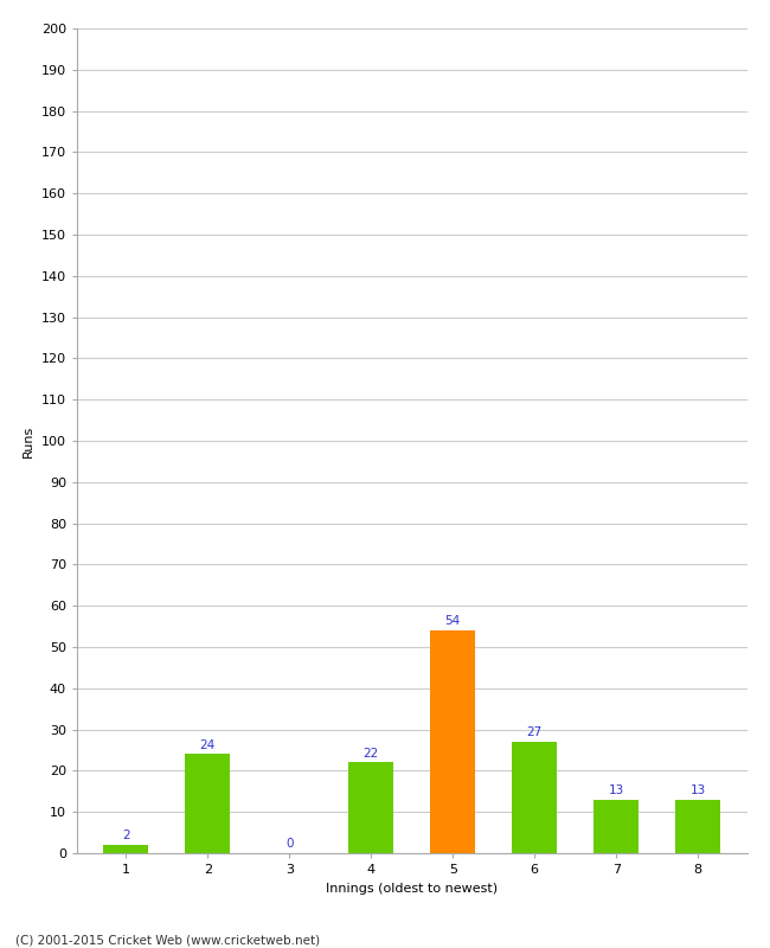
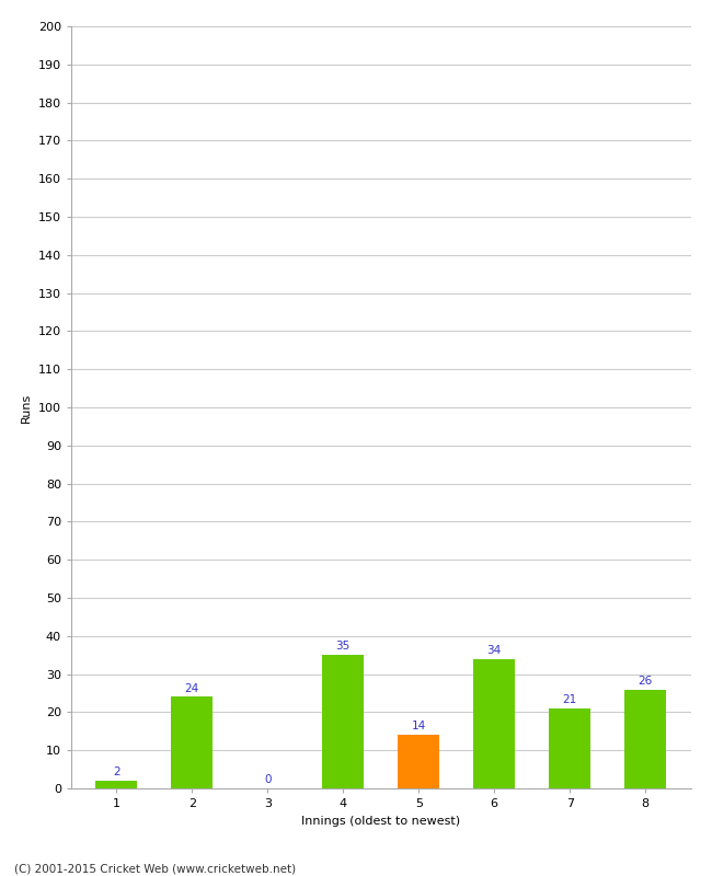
4: 22 -> 35
5: 54 -> 14
6: 27 -> 34
7: 13 -> 21
8: 13 -> 26
